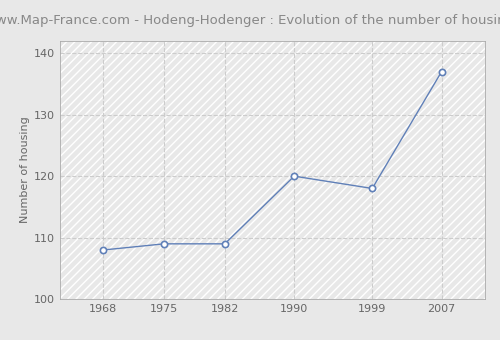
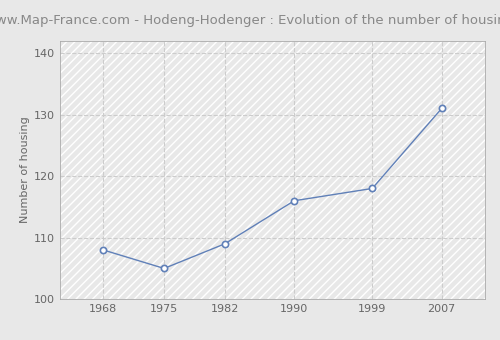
1975: 109 -> 105
1990: 120 -> 116
2007: 137 -> 131
